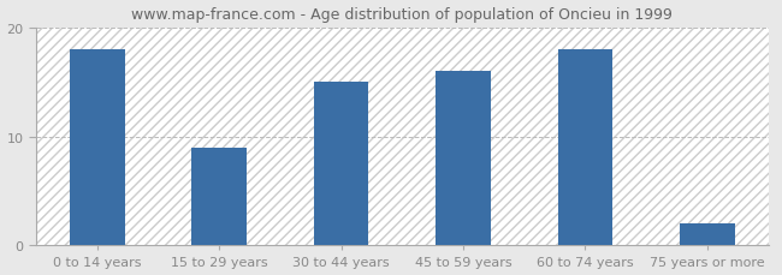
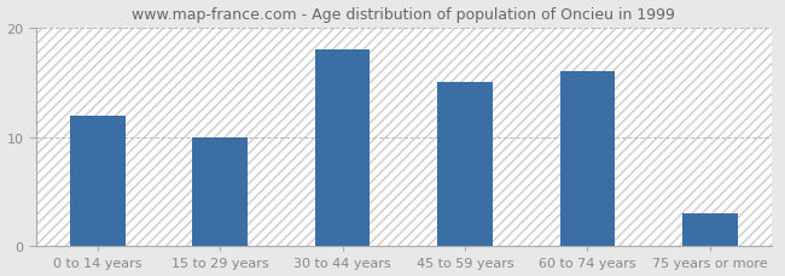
0 to 14 years: 18 -> 12
15 to 29 years: 9 -> 10
30 to 44 years: 15 -> 18
45 to 59 years: 16 -> 15
60 to 74 years: 18 -> 16
75 years or more: 2 -> 3
